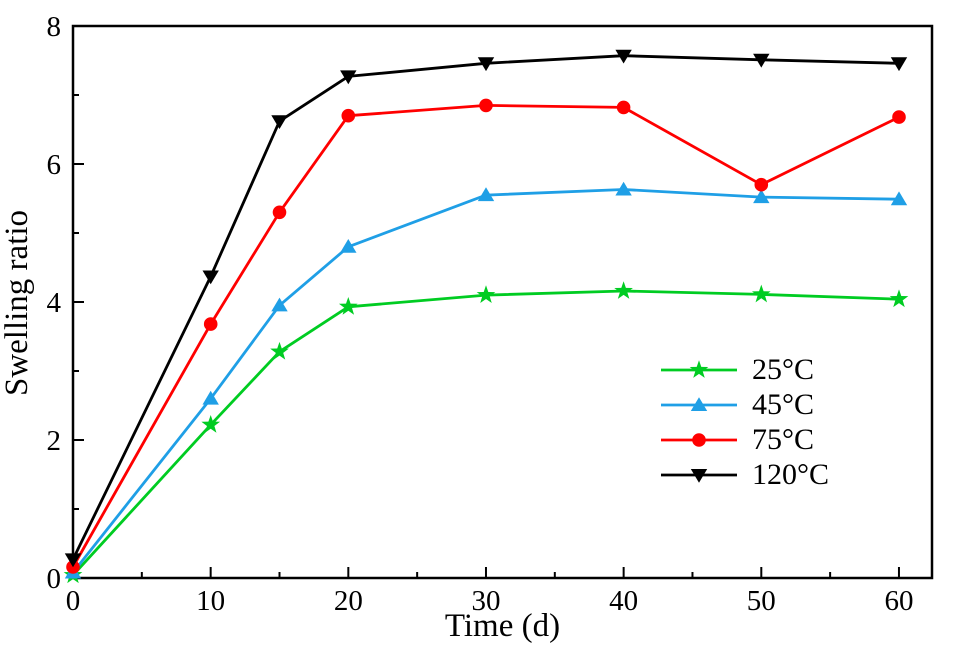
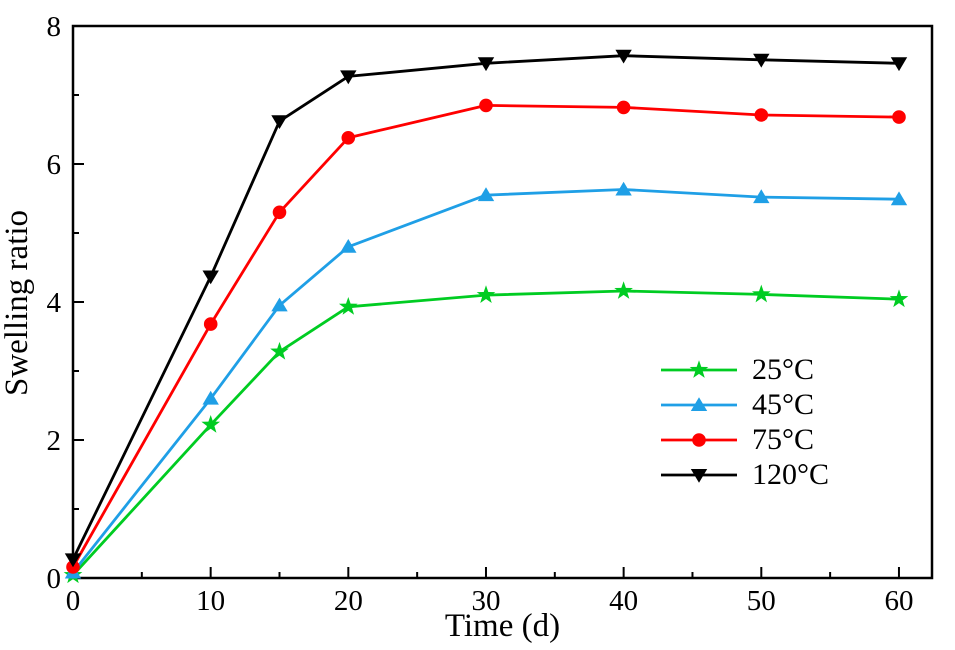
75°C/20: 6.7 -> 6.4
75°C/50: 5.7 -> 6.7
